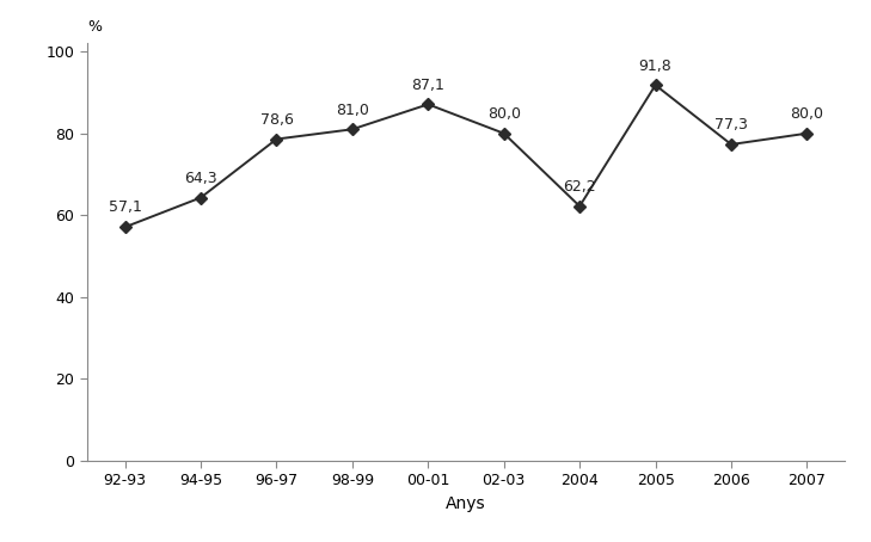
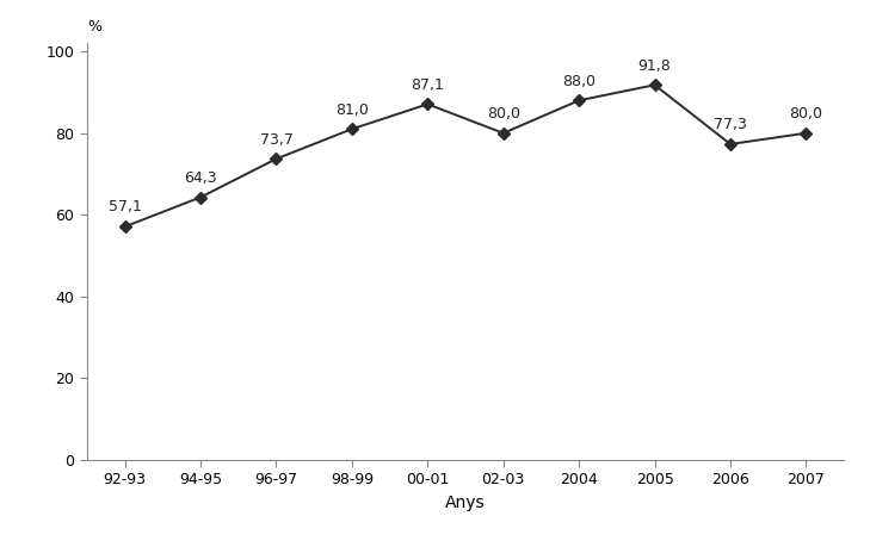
96-97: 78,6 -> 73,7
2004: 62,2 -> 88,0
